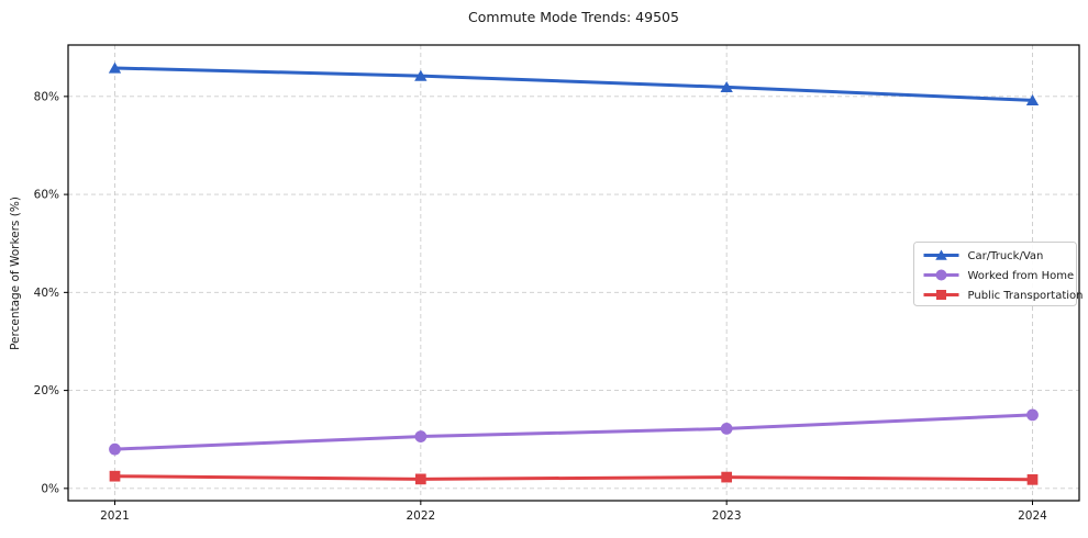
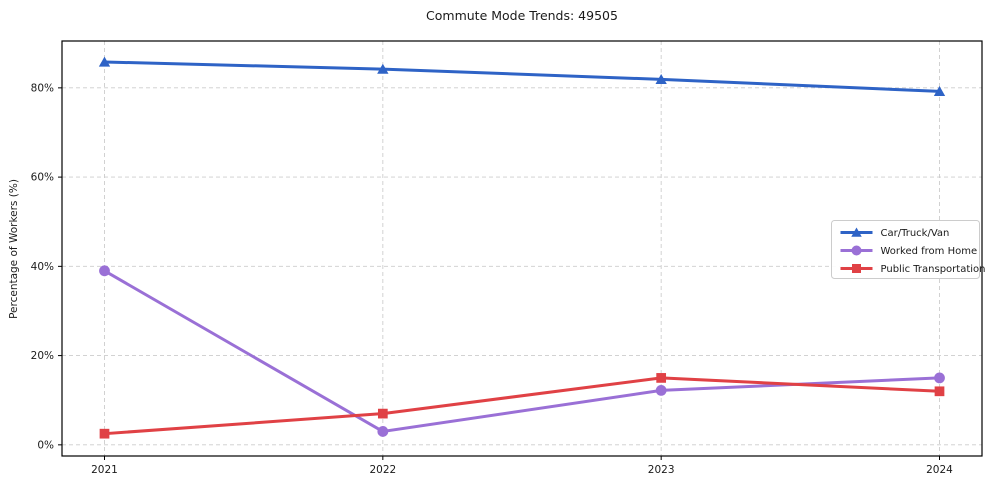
Worked from Home/2021: 8% -> 39%
Worked from Home/2022: 11% -> 3%
Public Transportation/2022: 2% -> 7%
Public Transportation/2023: 2% -> 15%
Public Transportation/2024: 2% -> 12%
